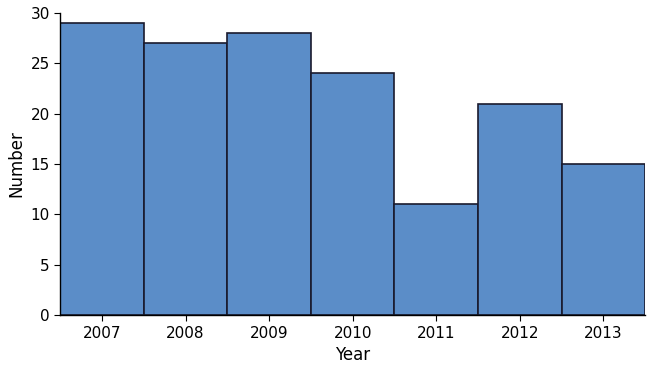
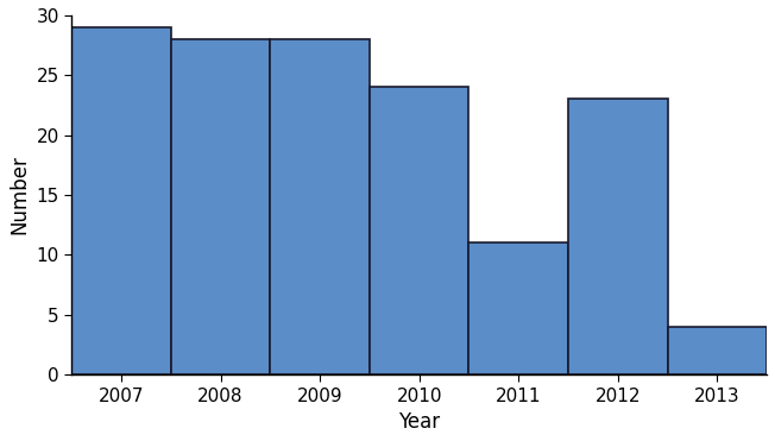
2008: 27 -> 28
2012: 21 -> 23
2013: 15 -> 4
